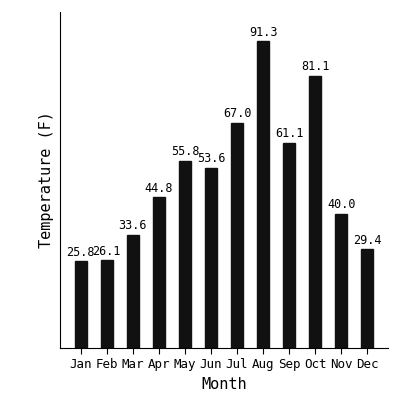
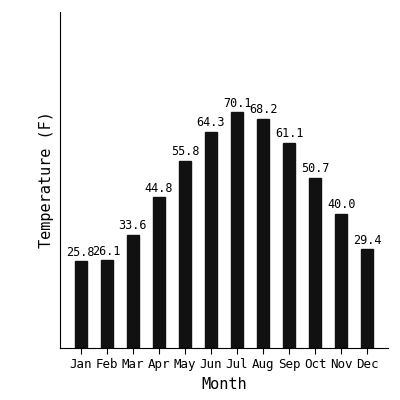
Jun: 53.6 -> 64.3
Jul: 67.0 -> 70.1
Aug: 91.3 -> 68.2
Oct: 81.1 -> 50.7
